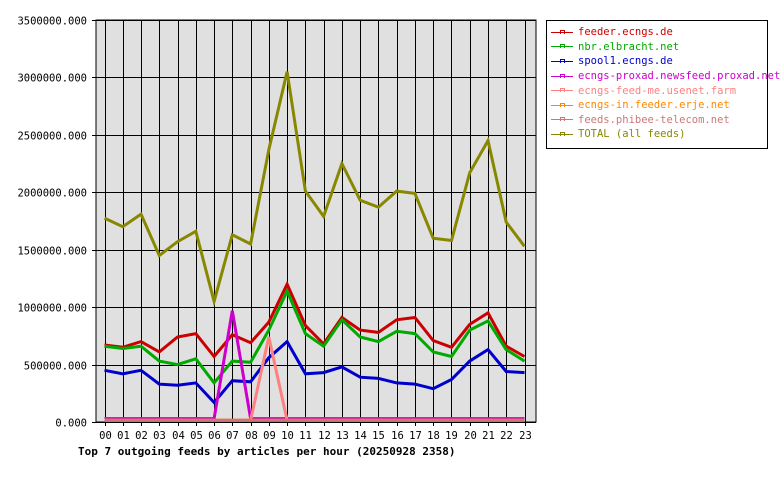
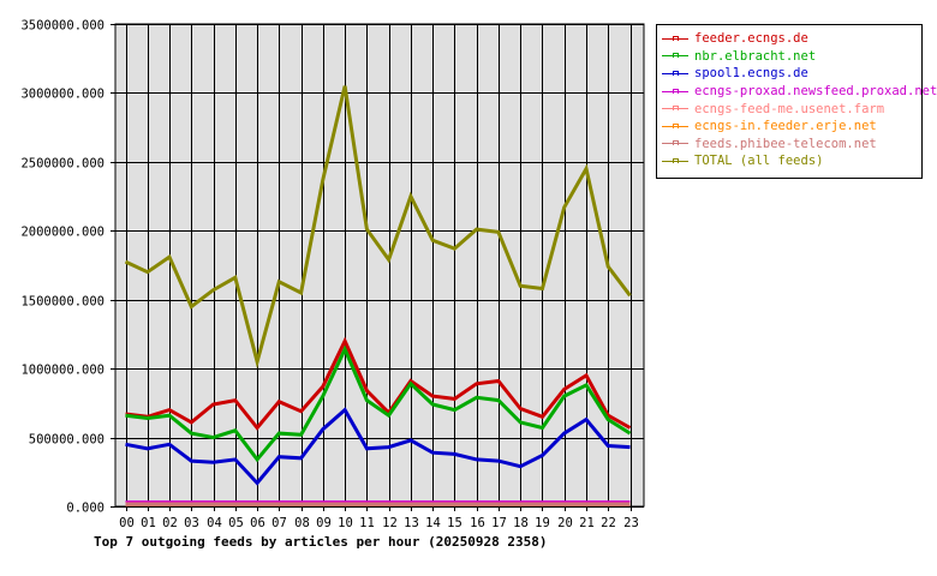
ecngs-proxad.newsfeed.proxad.net/07: 970000 -> 30000
ecngs-feed-me.usenet.farm/09: 740000 -> 20000
